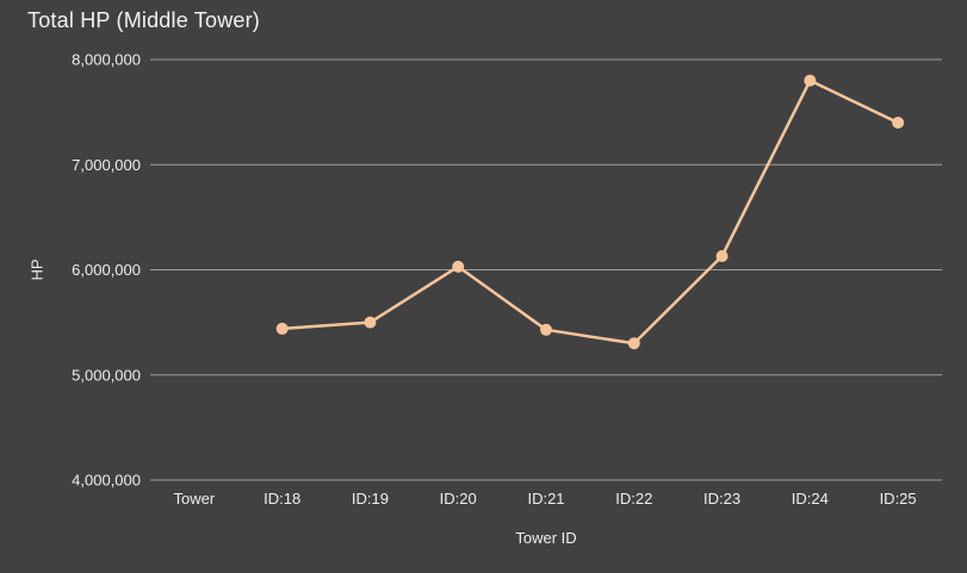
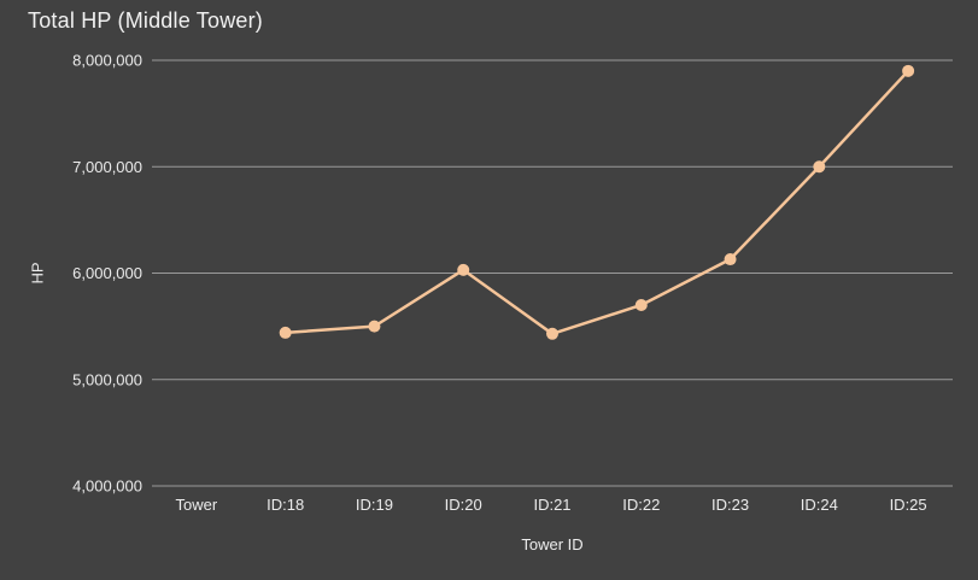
ID:22: 5300000 -> 5700000
ID:24: 7800000 -> 7000000
ID:25: 7400000 -> 7900000
